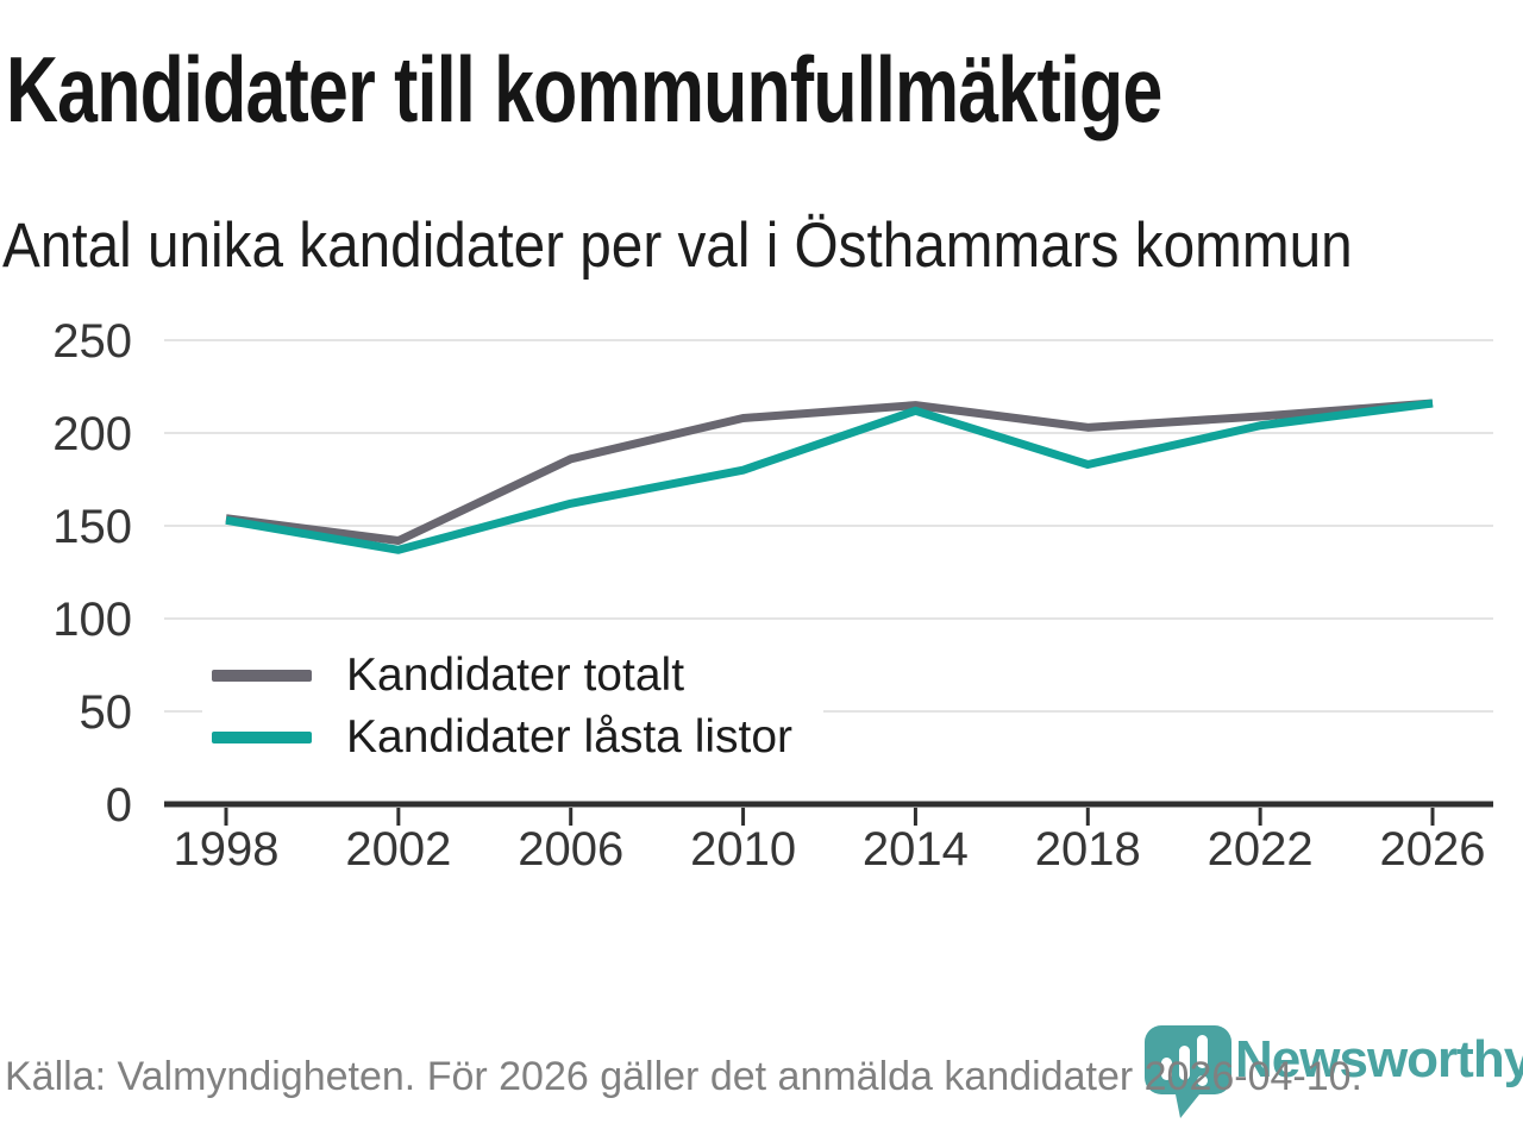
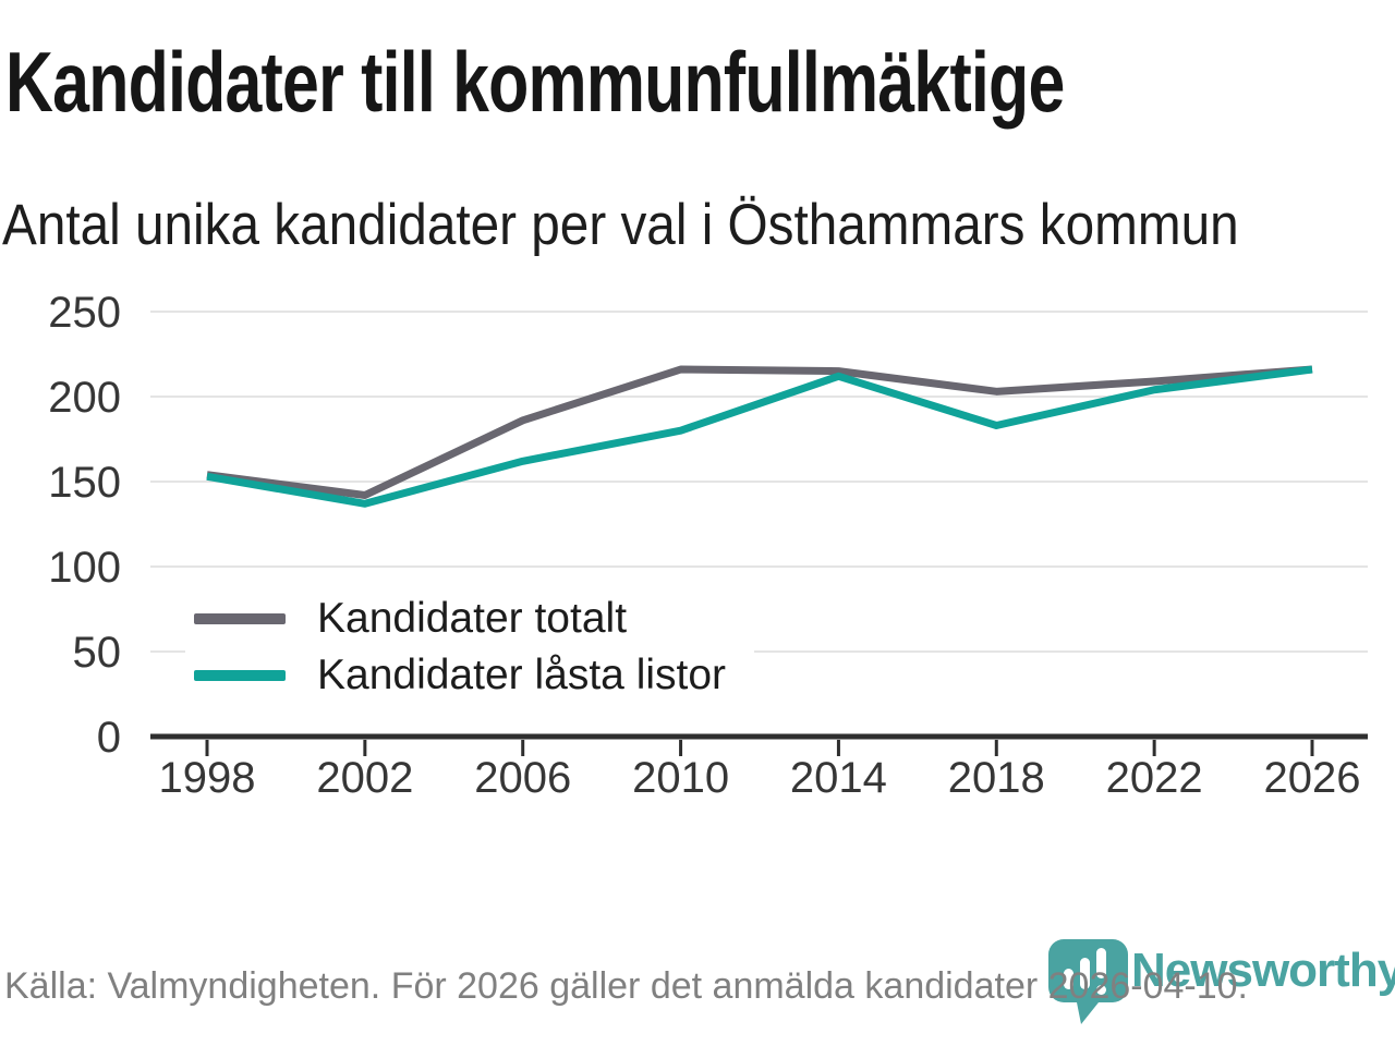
Kandidater totalt/2010: 208 -> 216
